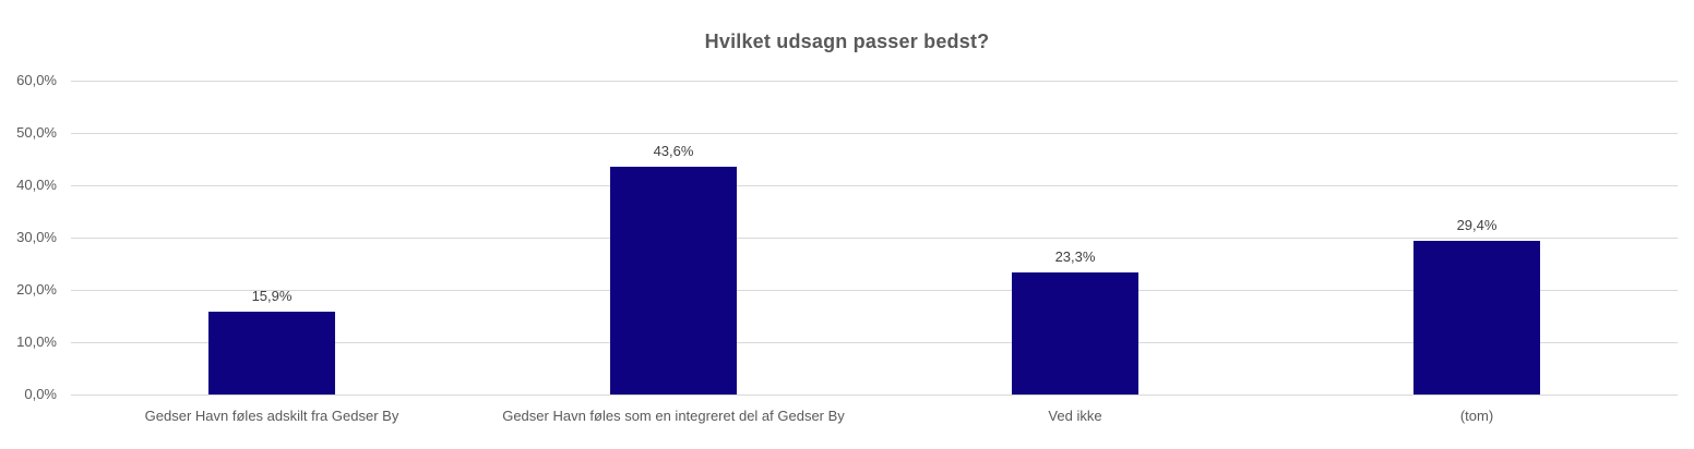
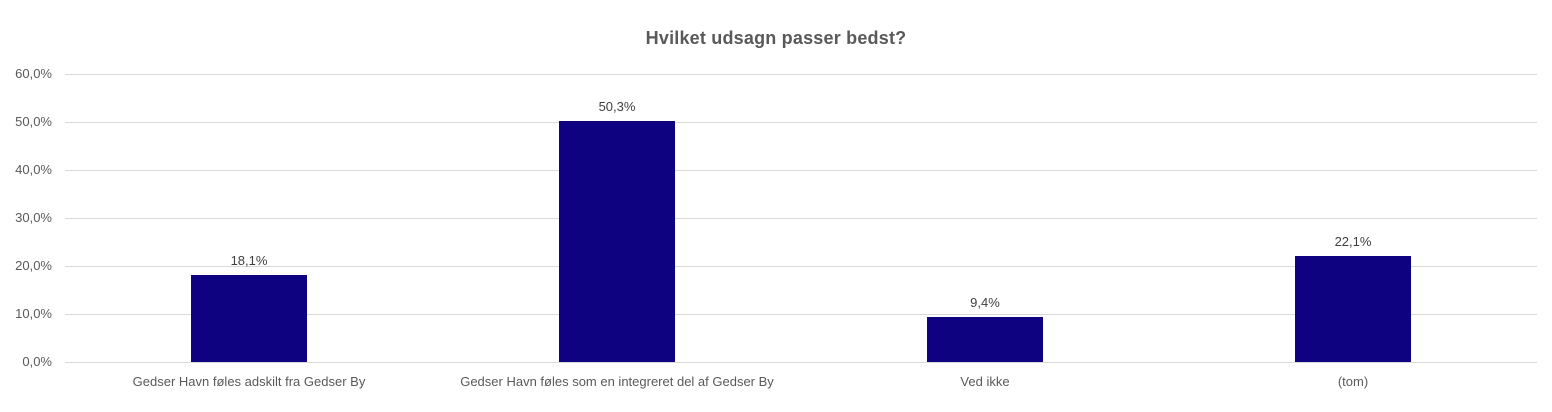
Gedser Havn føles adskilt fra Gedser By: 15,9% -> 18,1%
Gedser Havn føles som en integreret del af Gedser By: 43,6% -> 50,3%
Ved ikke: 23,3% -> 9,4%
(tom): 29,4% -> 22,1%
